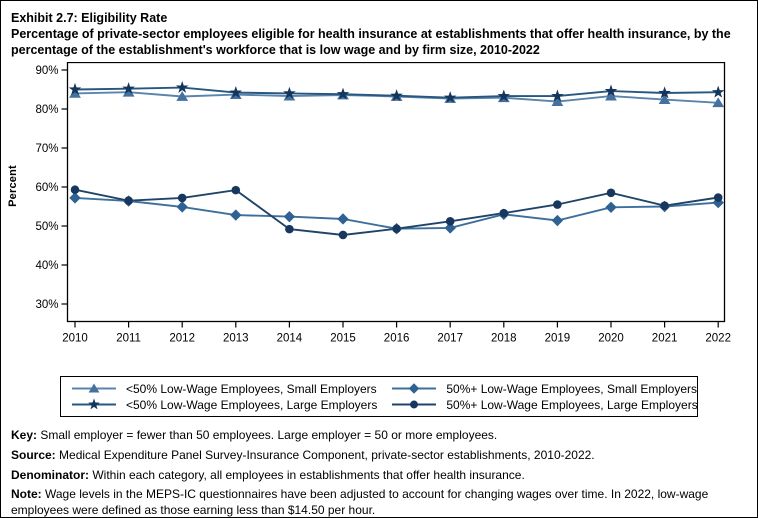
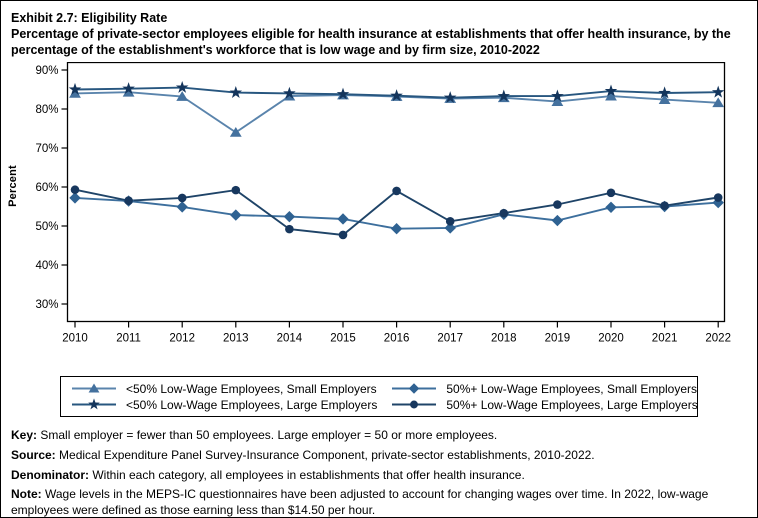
<50% Low-Wage Employees, Small Employers/2013: 84% -> 74%
50%+ Low-Wage Employees, Large Employers/2016: 49% -> 59%
